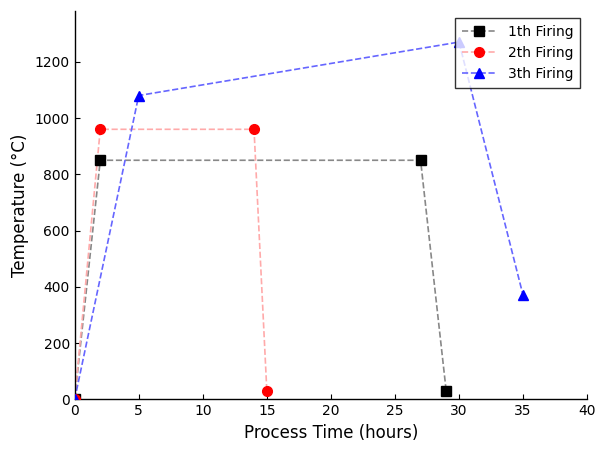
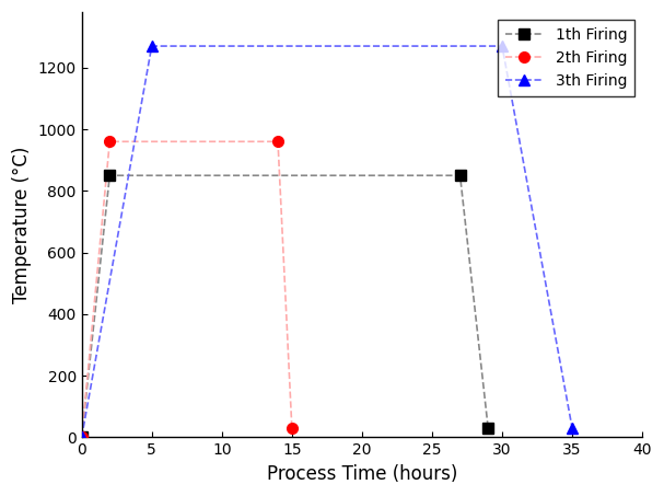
3th Firing/5: 1080 -> 1270
3th Firing/35: 370 -> 30
